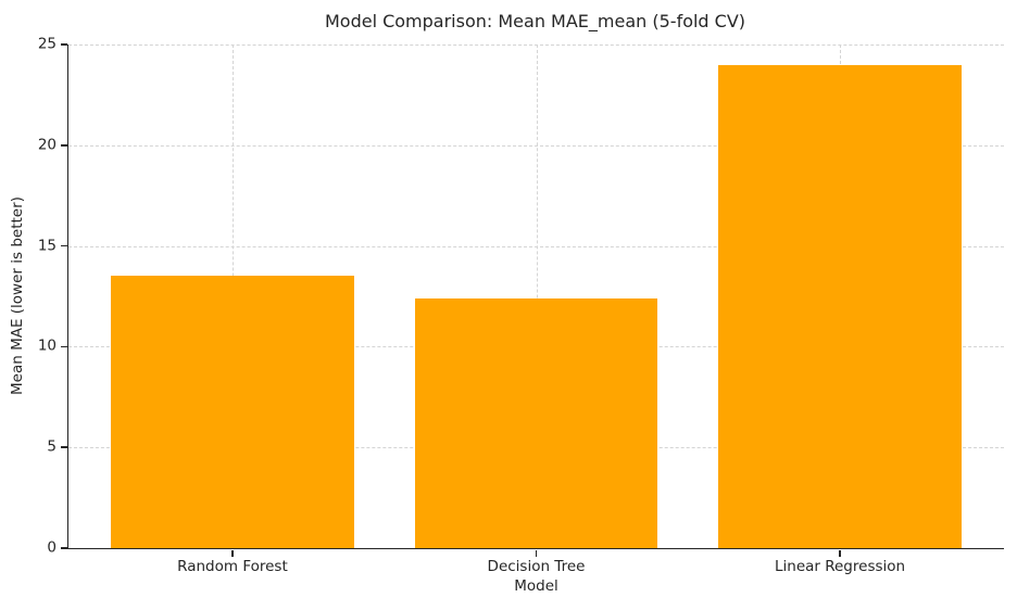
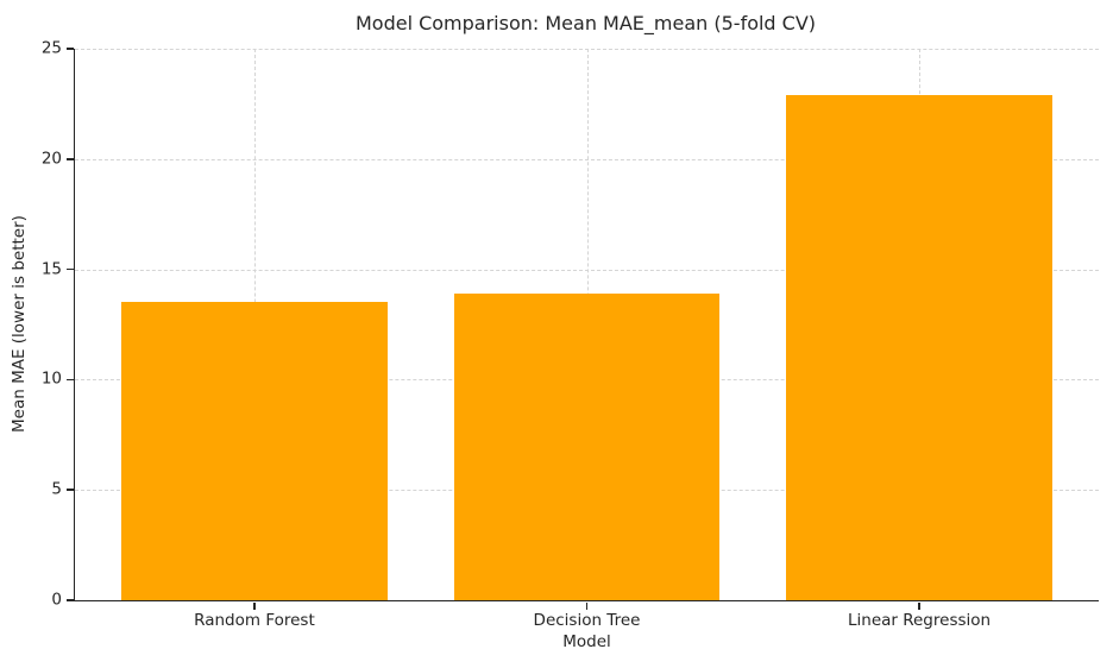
Decision Tree: 12.4 -> 13.9
Linear Regression: 24.0 -> 22.9
